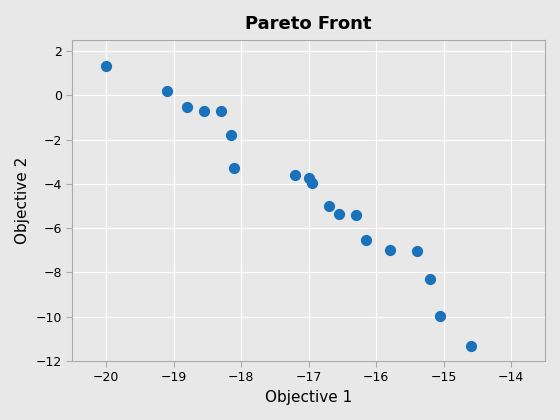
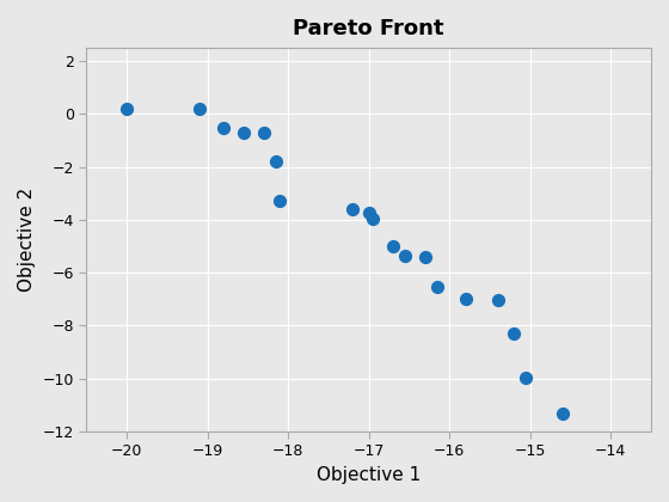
−20: 1.35 -> 0.20
